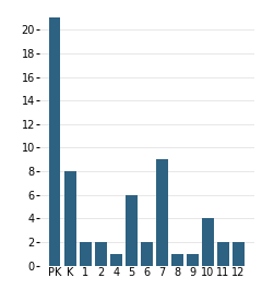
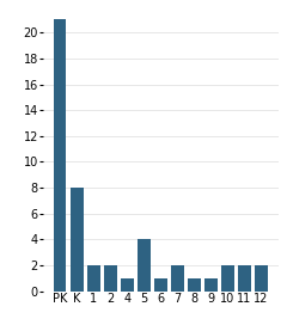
5: 6 -> 4
6: 2 -> 1
7: 9 -> 2
10: 4 -> 2
